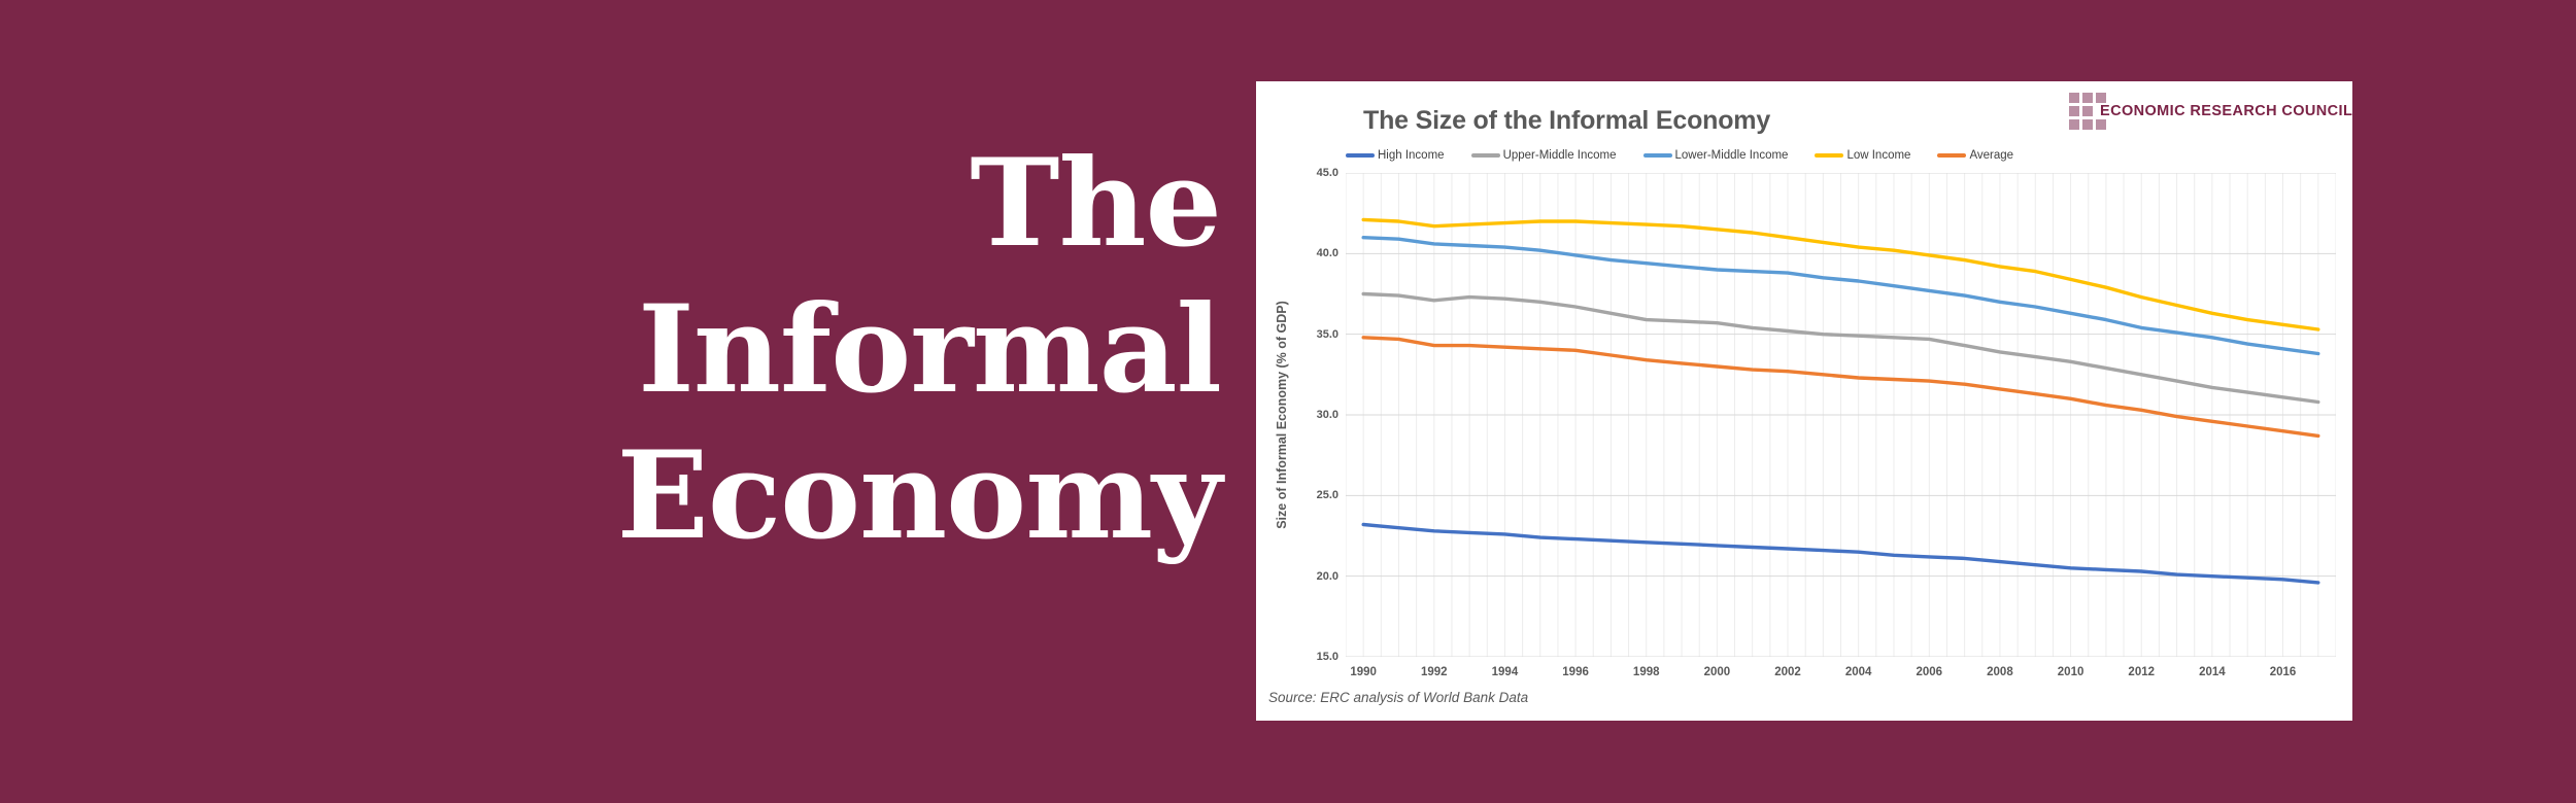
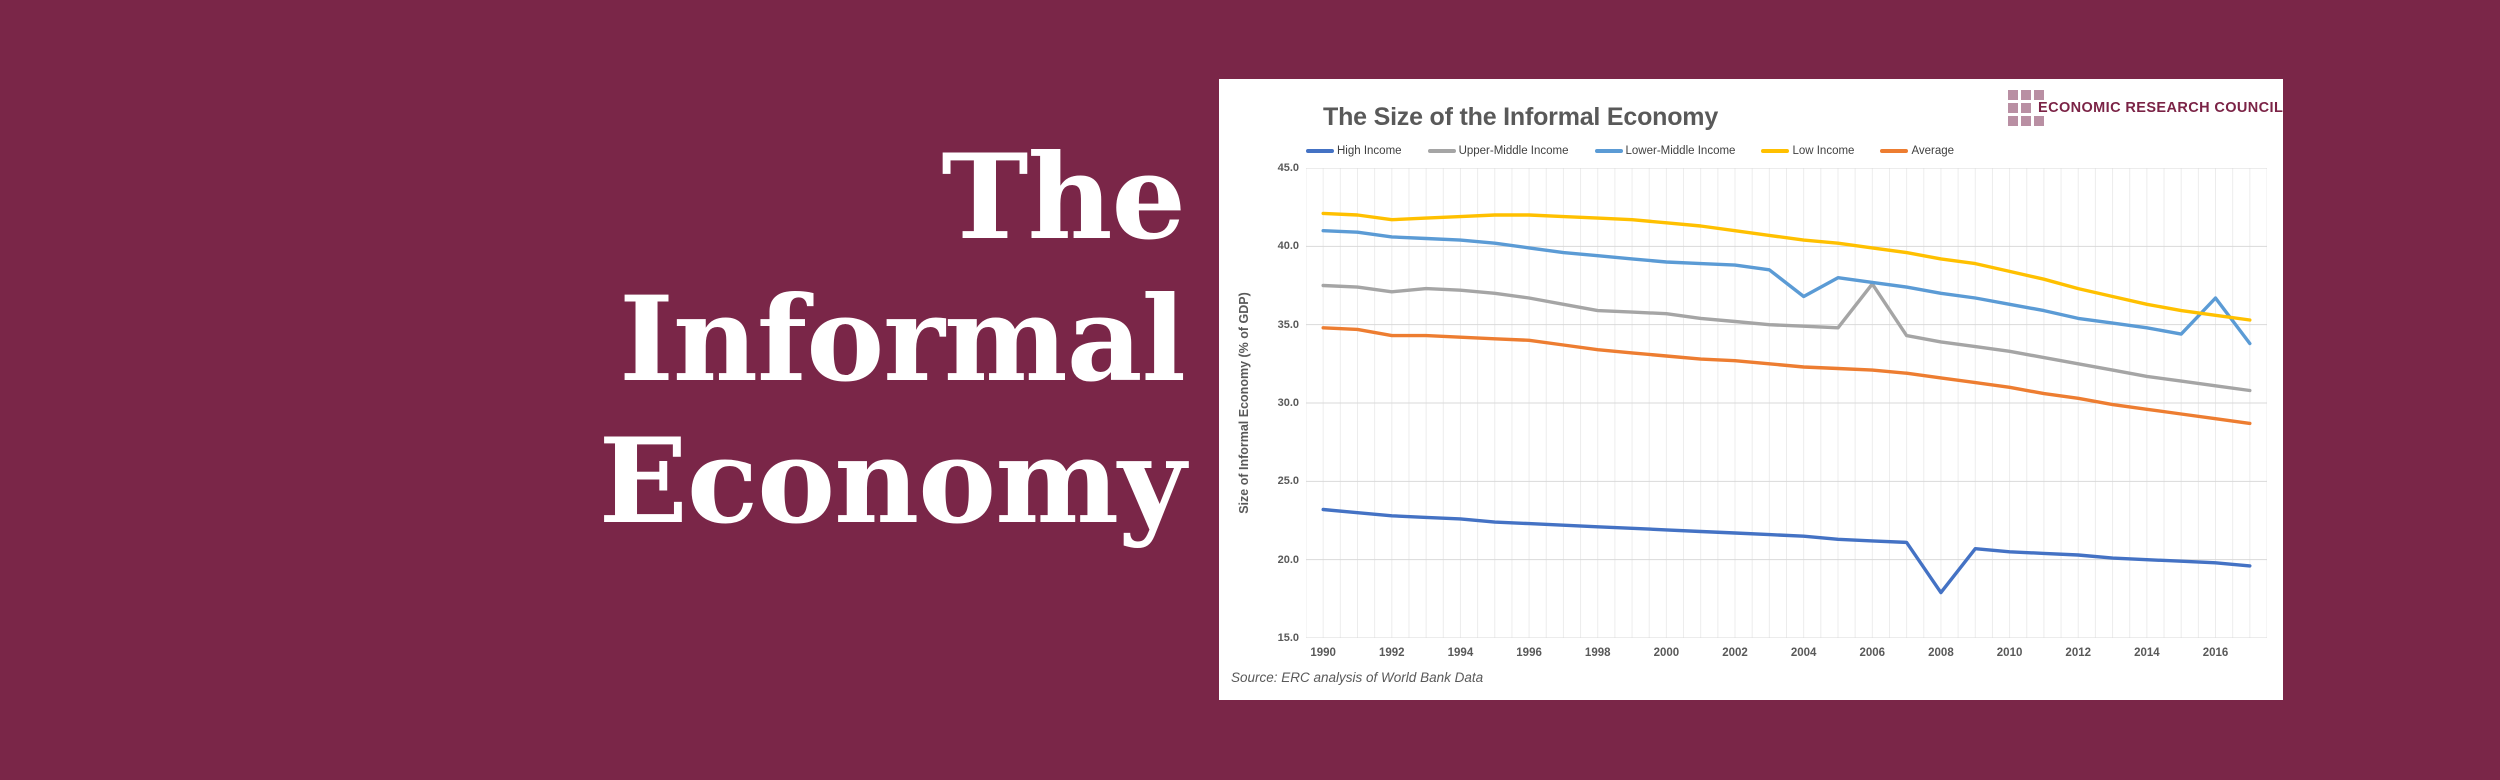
Lower-Middle Income/2004: 38.3 -> 36.8
Upper-Middle Income/2006: 34.7 -> 37.6
High Income/2008: 20.9 -> 17.9
Lower-Middle Income/2016: 34.1 -> 36.7
